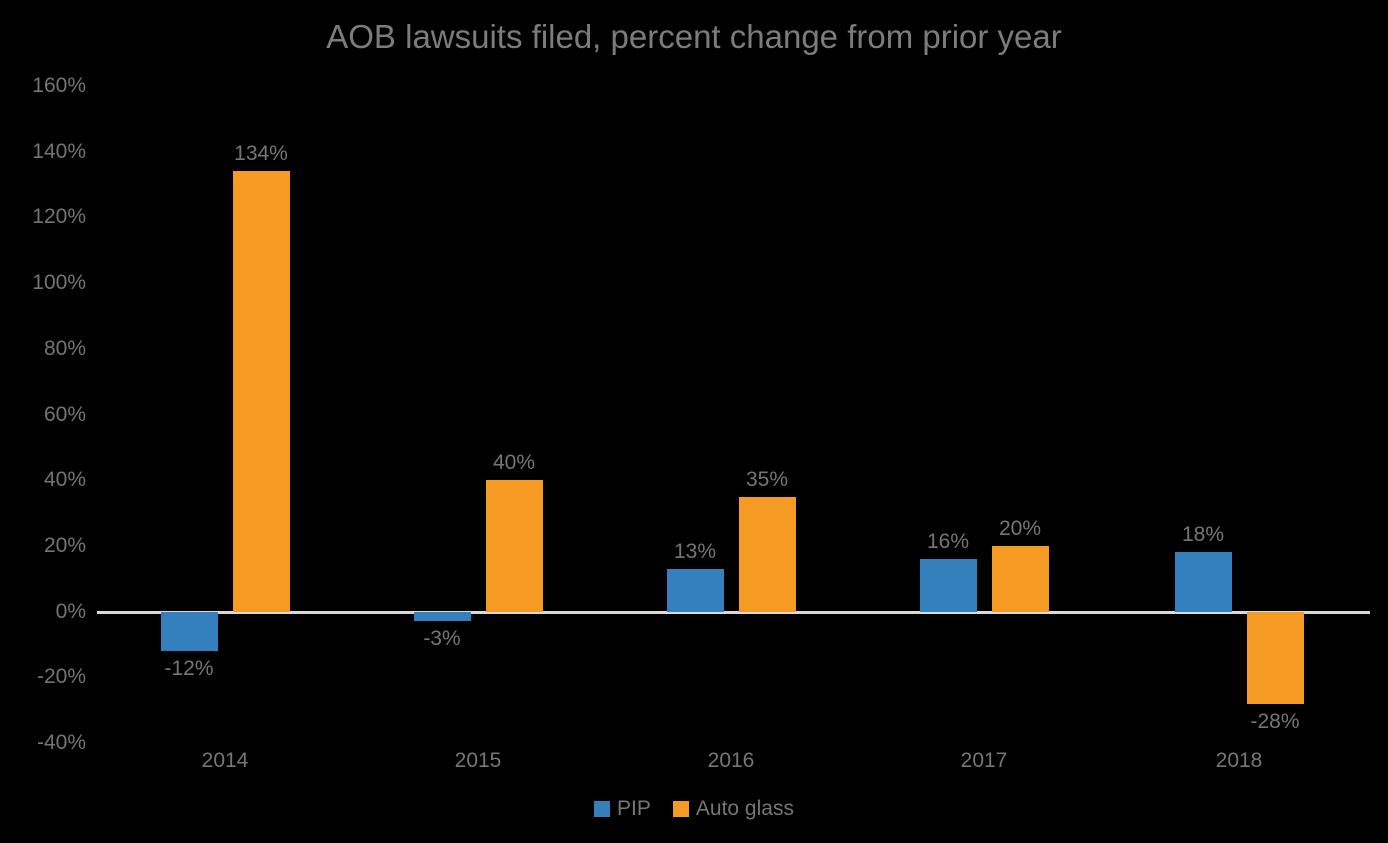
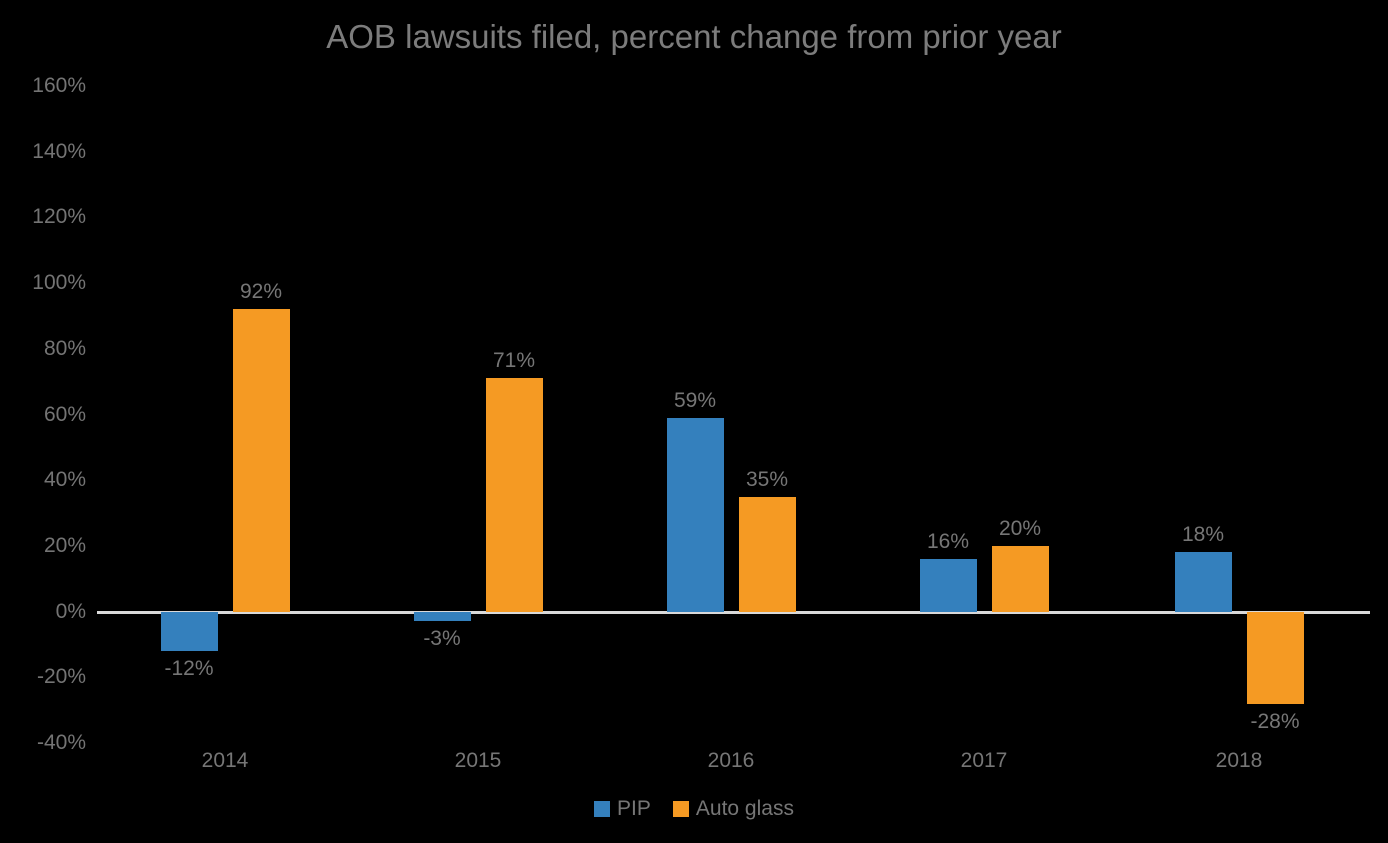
Auto glass/2014: 134% -> 92%
Auto glass/2015: 40% -> 71%
PIP/2016: 13% -> 59%
